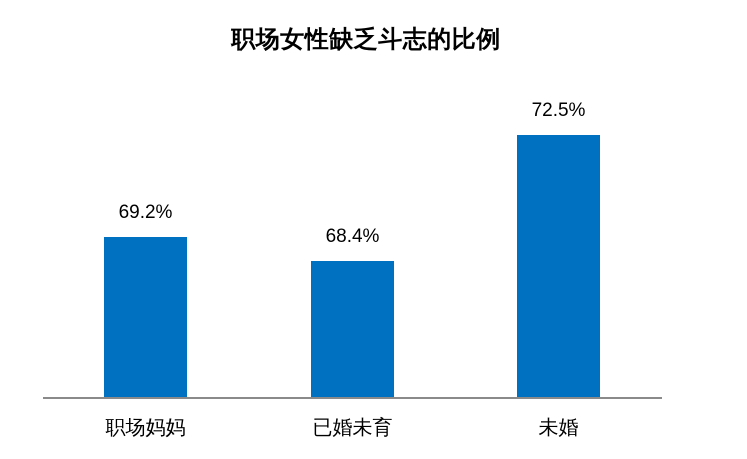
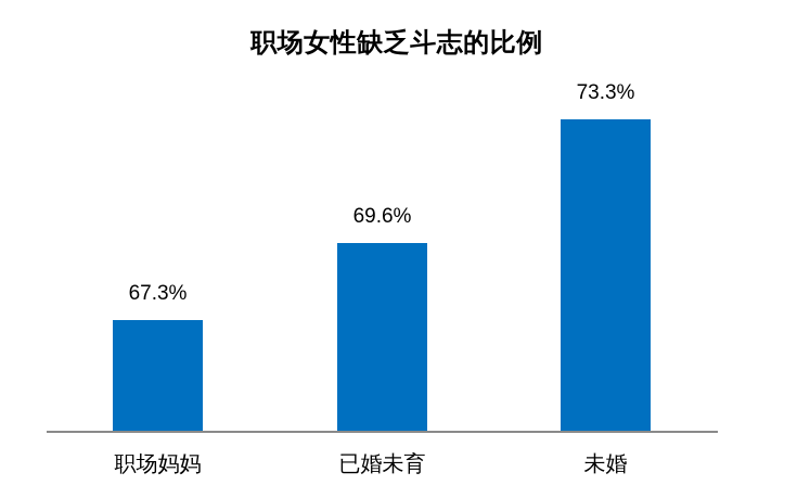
职场妈妈: 69.2% -> 67.3%
已婚未育: 68.4% -> 69.6%
未婚: 72.5% -> 73.3%
